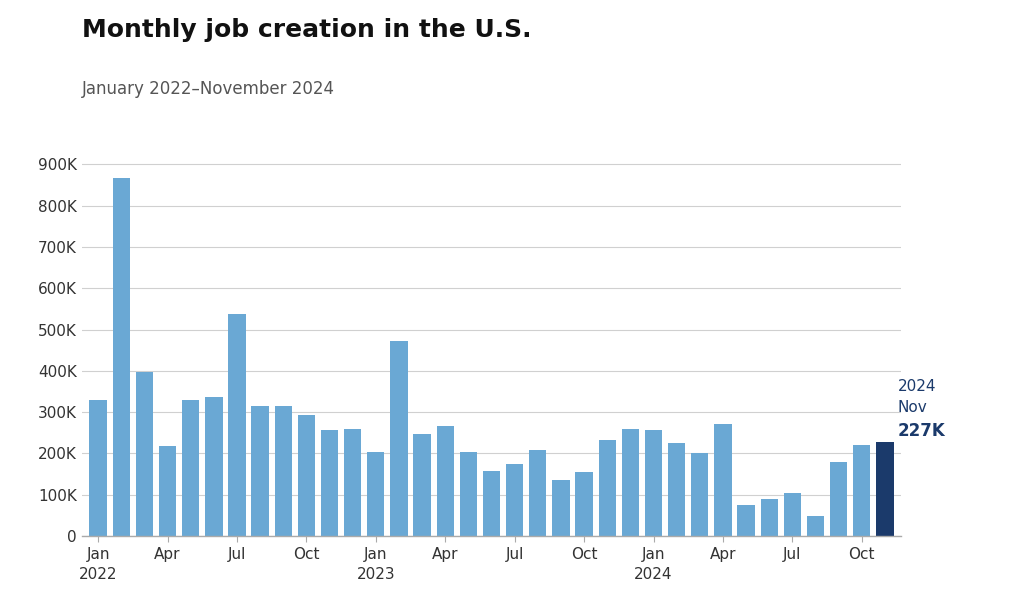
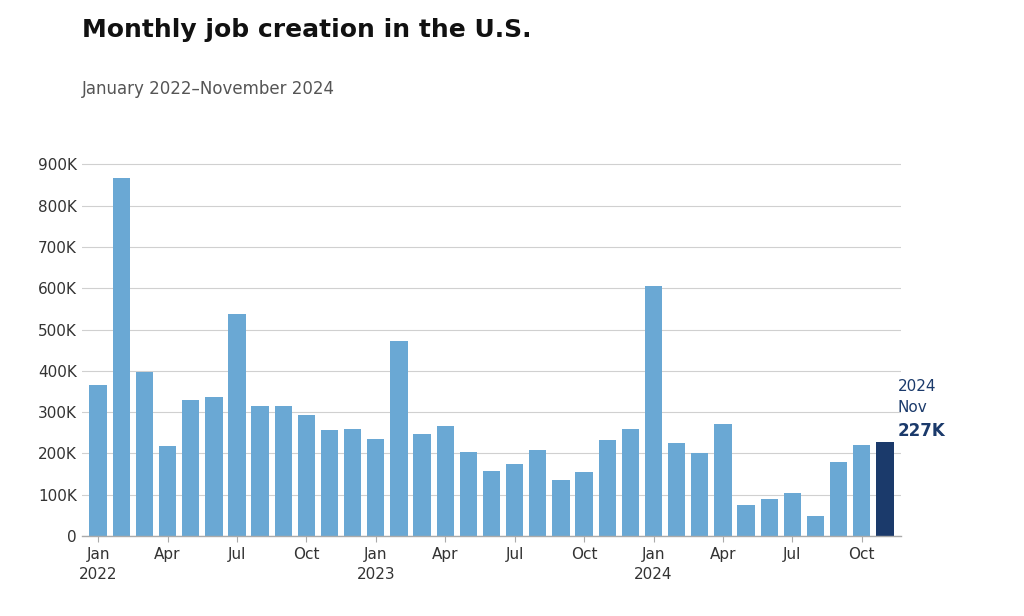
Jan 2022: 329K -> 365K
Jan 2023: 204K -> 235K
Jan 2024: 256K -> 605K
